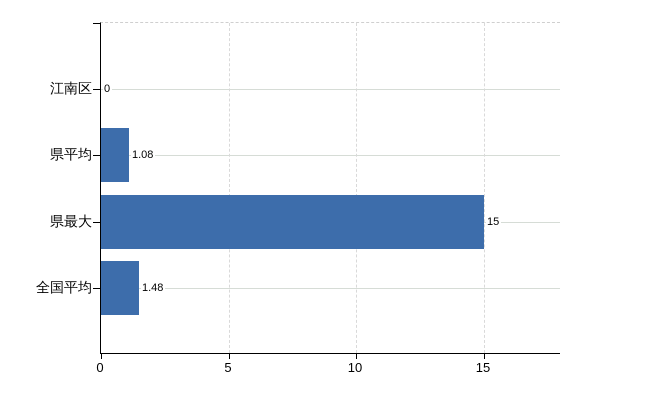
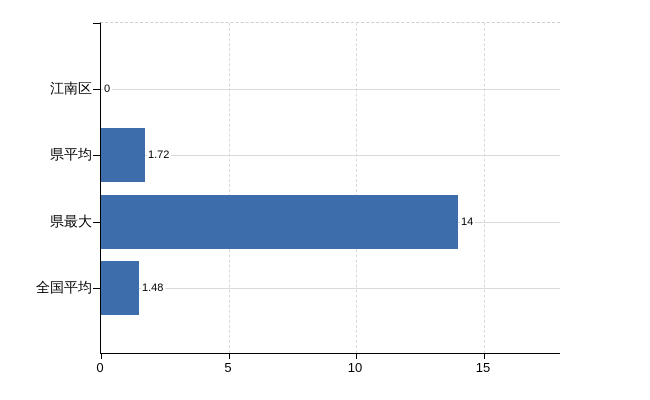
県平均: 1.08 -> 1.72
県最大: 15 -> 14
